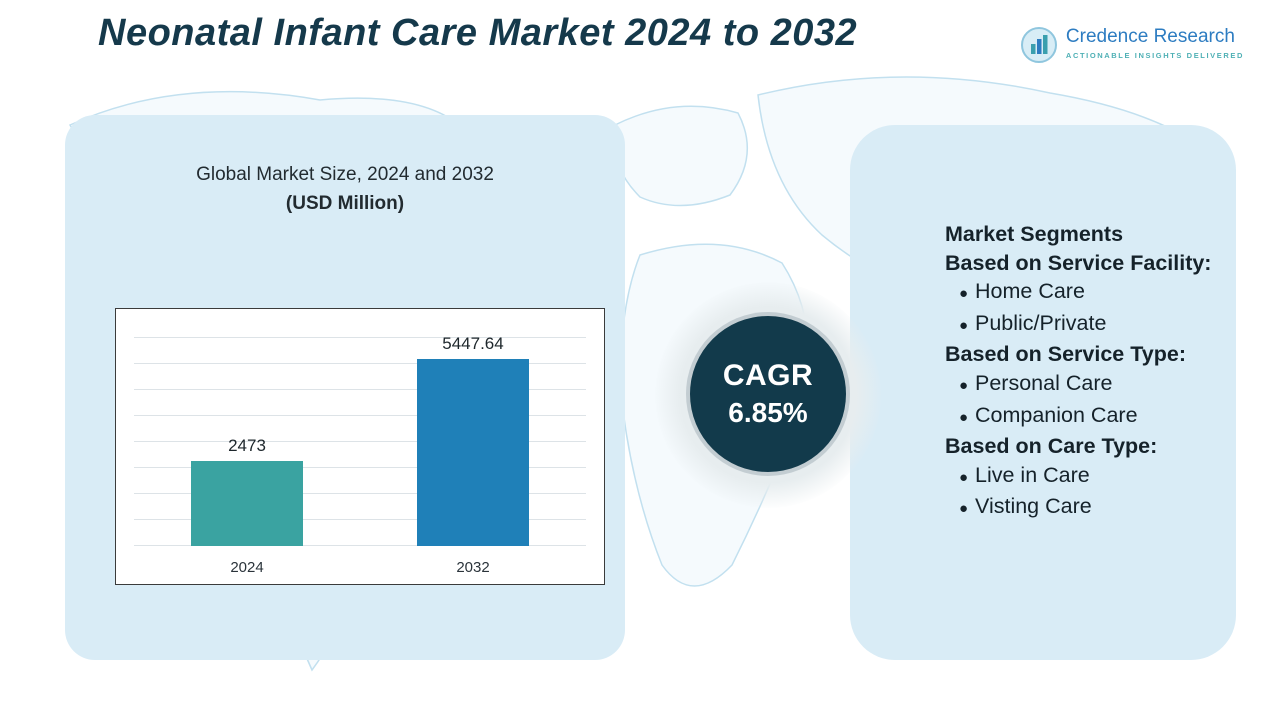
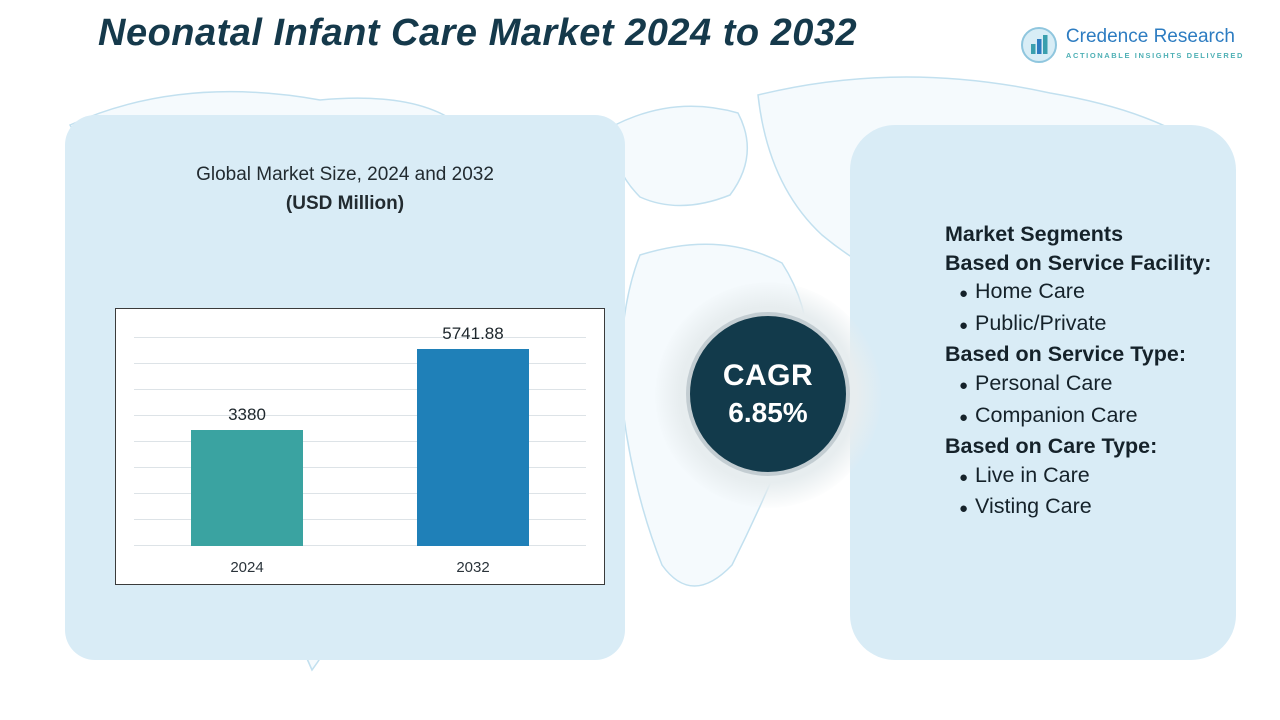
2024: 2473 -> 3380
2032: 5447.64 -> 5741.88
